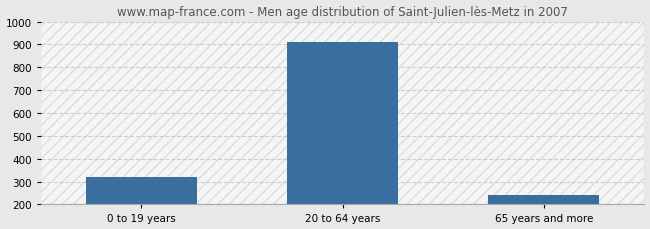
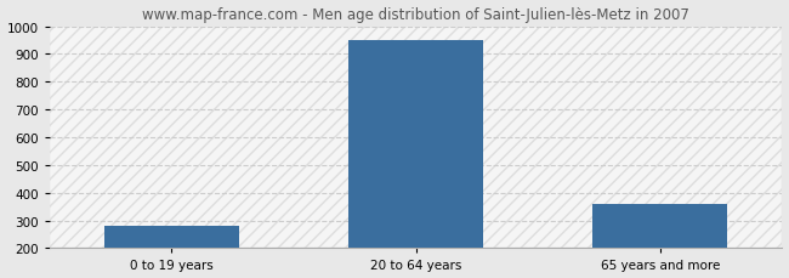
0 to 19 years: 320 -> 280
20 to 64 years: 910 -> 950
65 years and more: 240 -> 360
